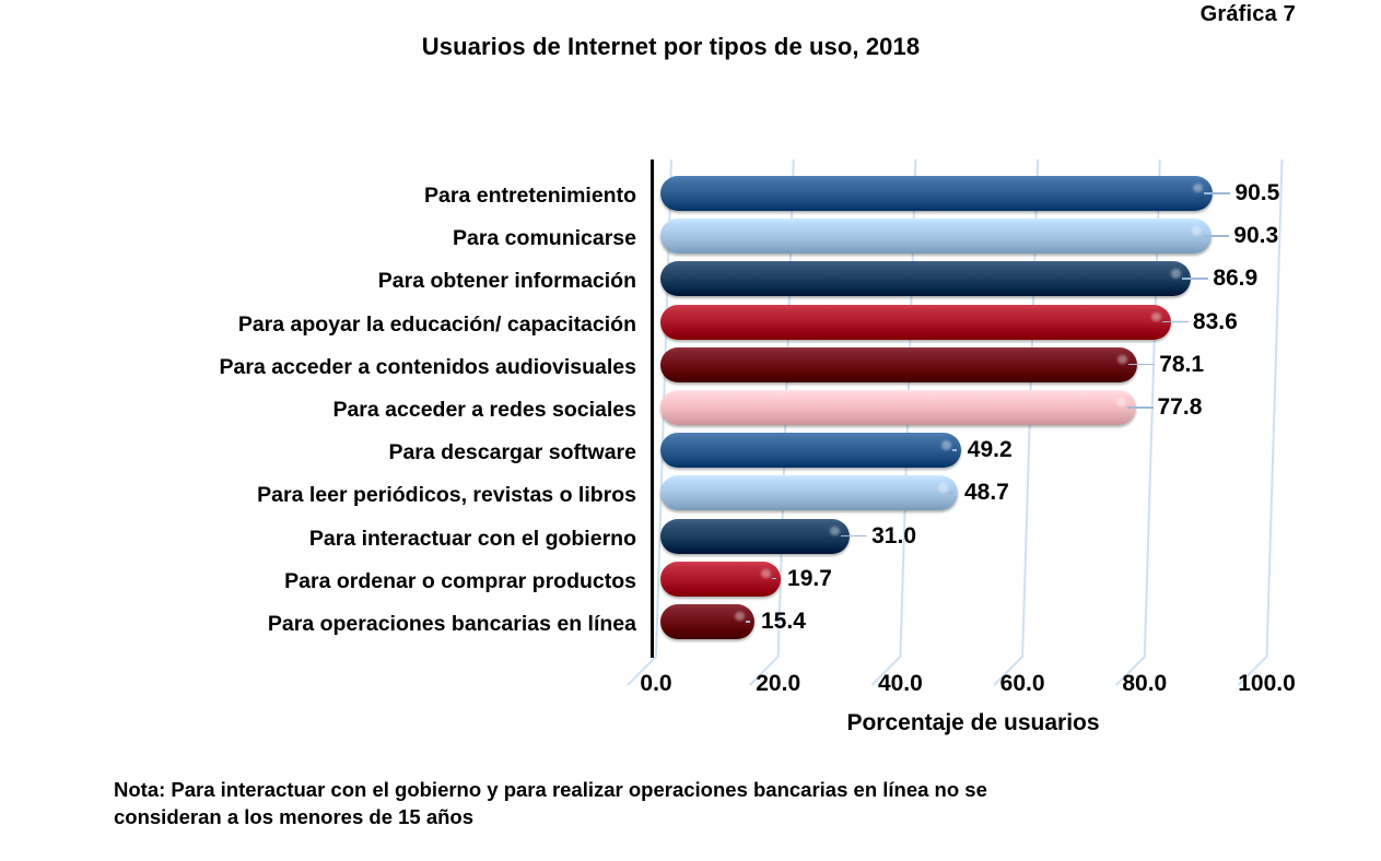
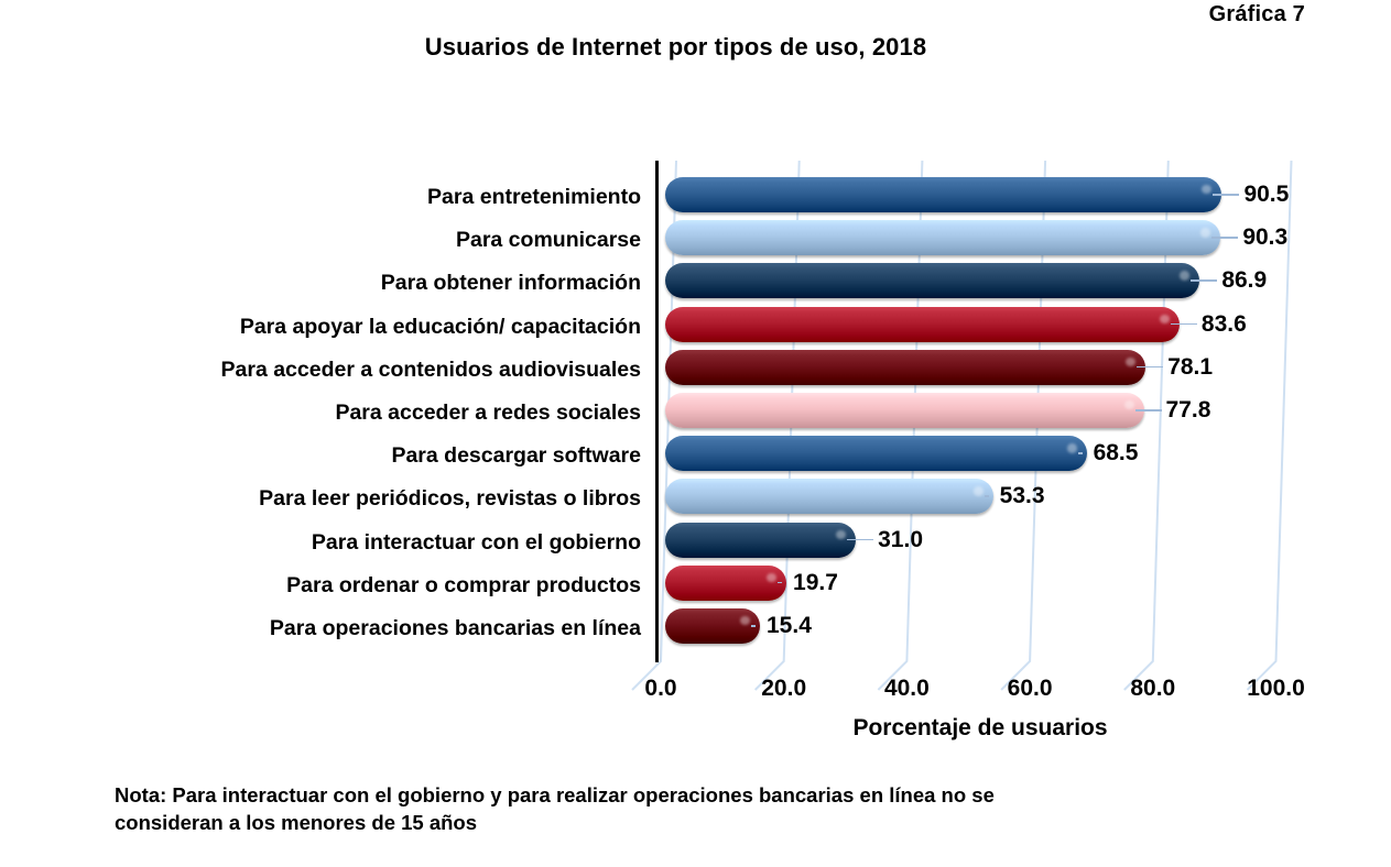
Para descargar software: 49.2 -> 68.5
Para leer periódicos, revistas o libros: 48.7 -> 53.3
